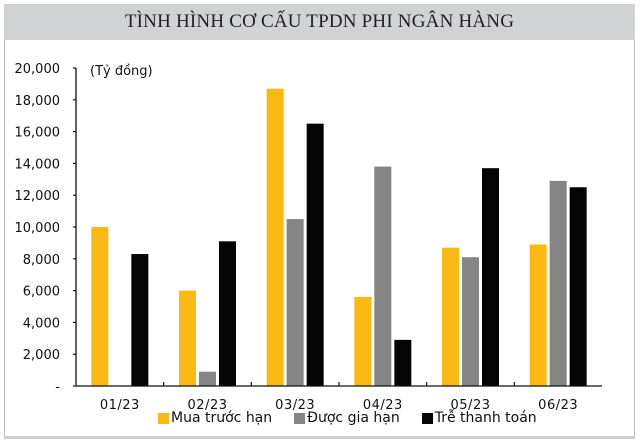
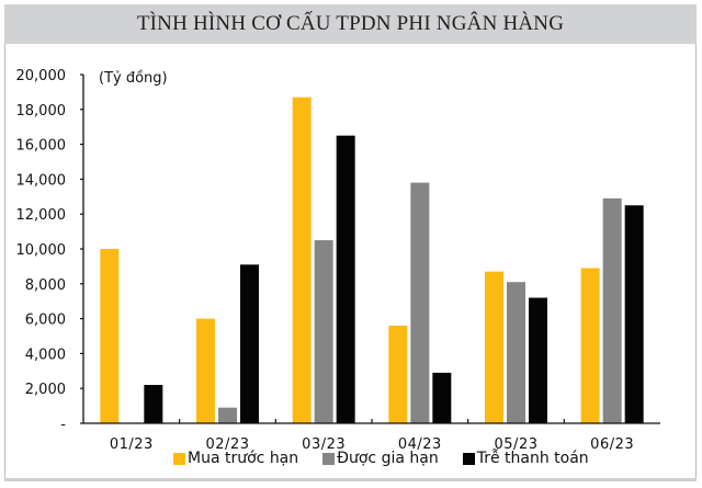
Trễ thanh toán/01/23: 8300 -> 2200
Trễ thanh toán/05/23: 13700 -> 7200
